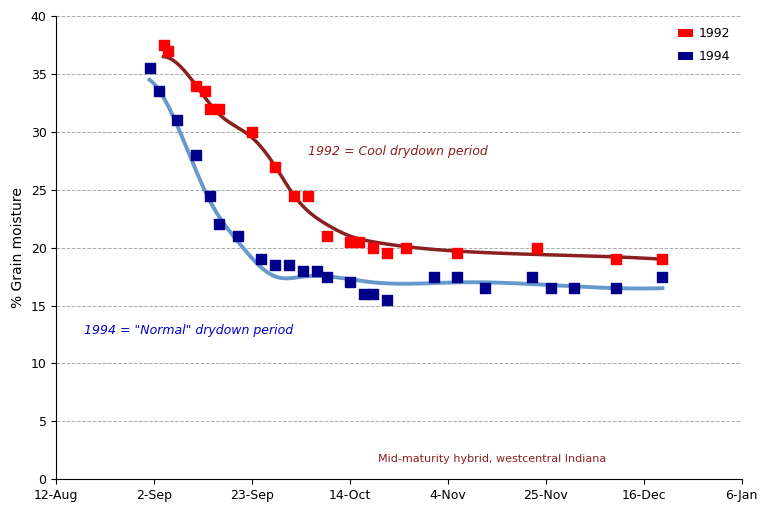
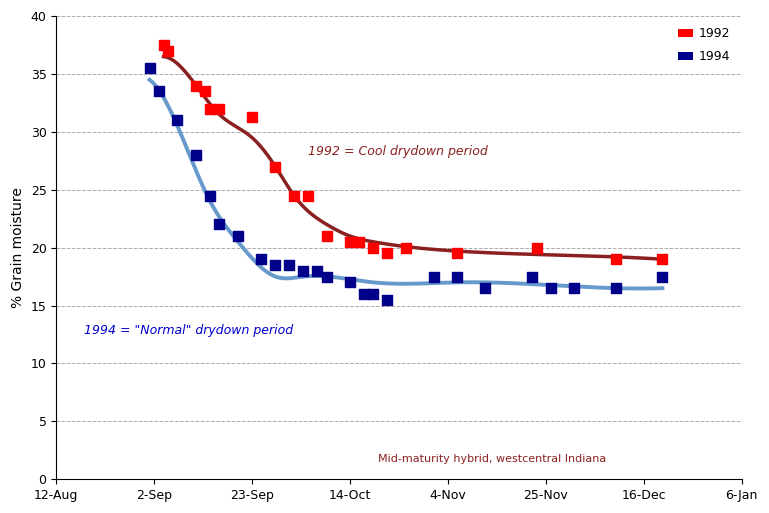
1992/23-Sep: 30.0 -> 31.3
